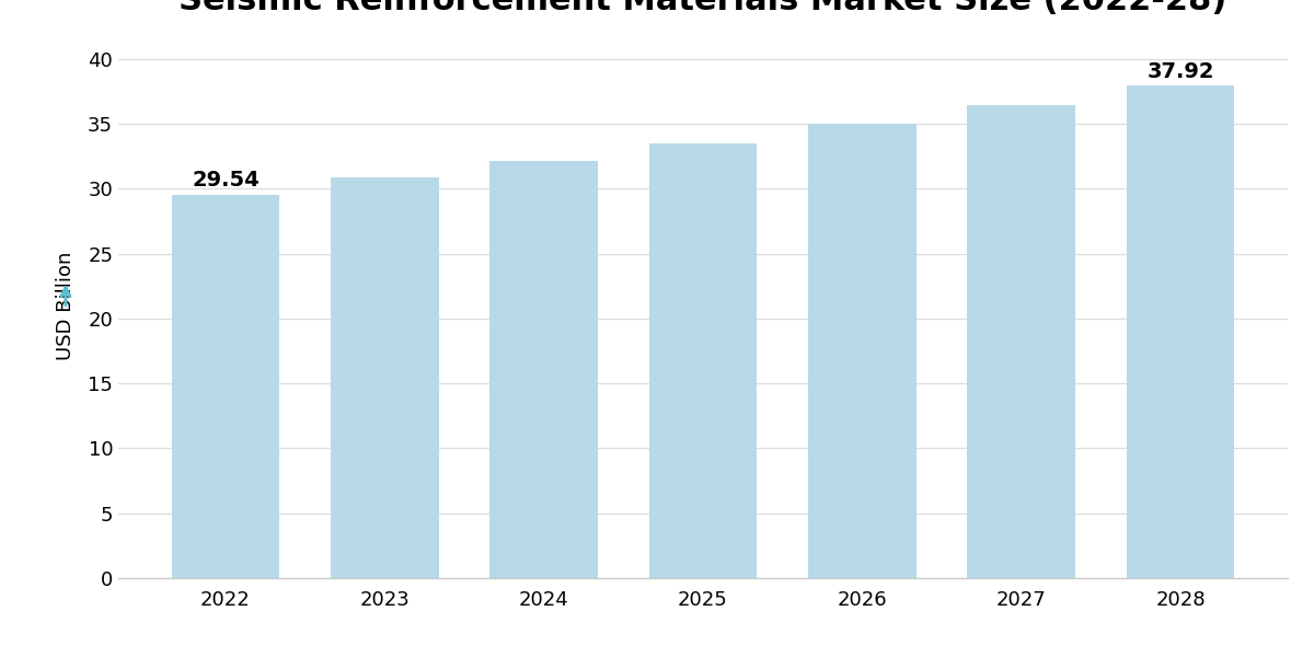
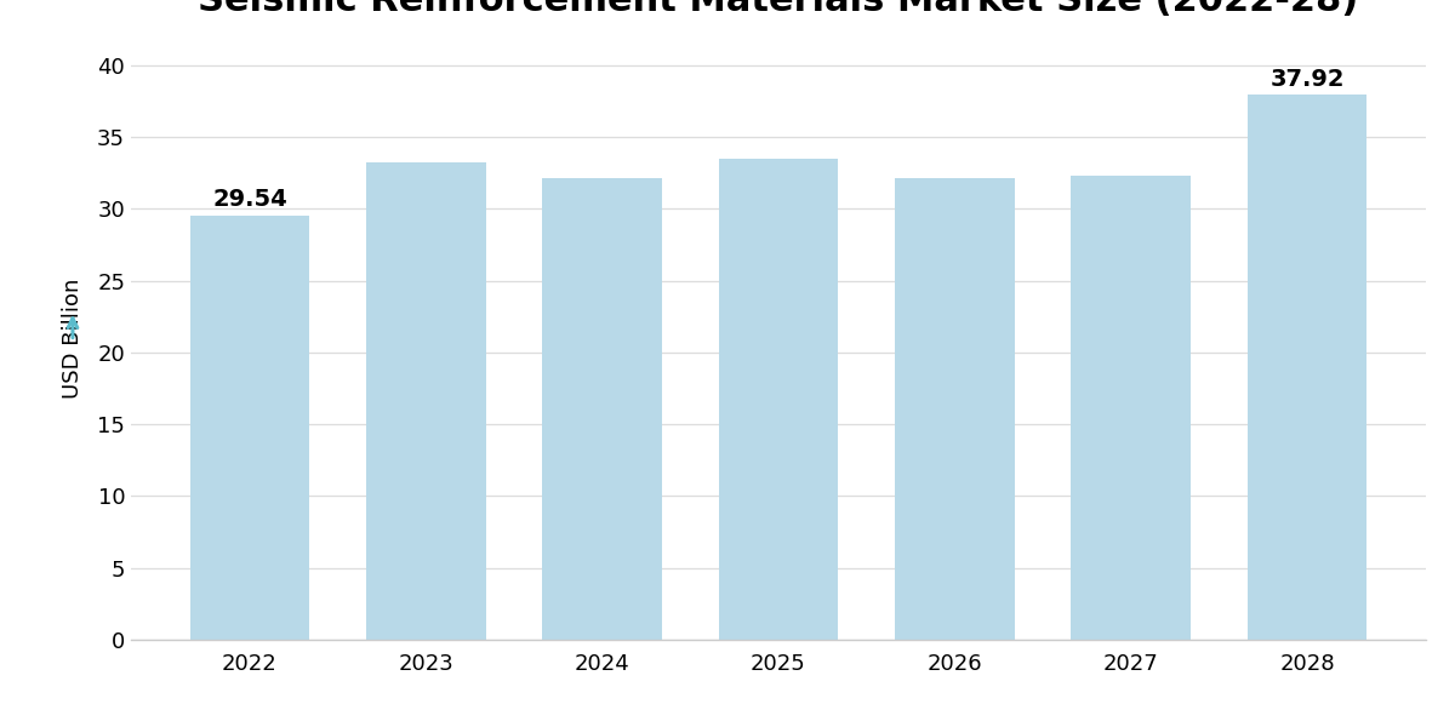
2023: 30.9 -> 33.2
2026: 35.0 -> 32.1
2027: 36.4 -> 32.3
